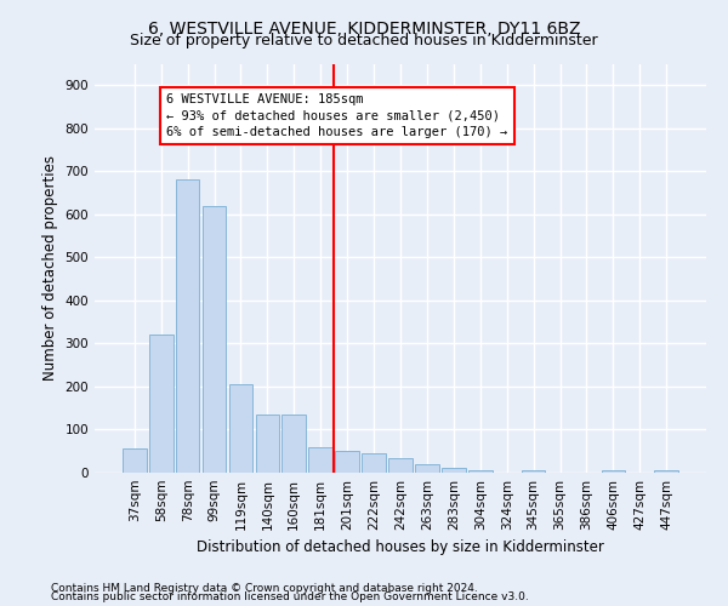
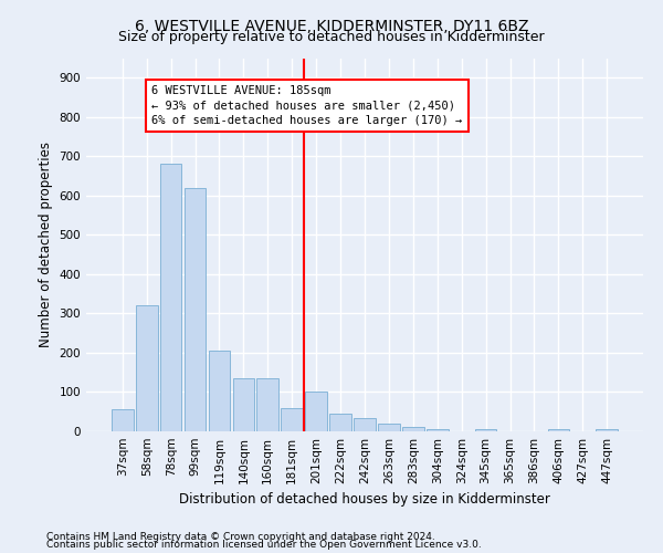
201sqm: 50 -> 100
